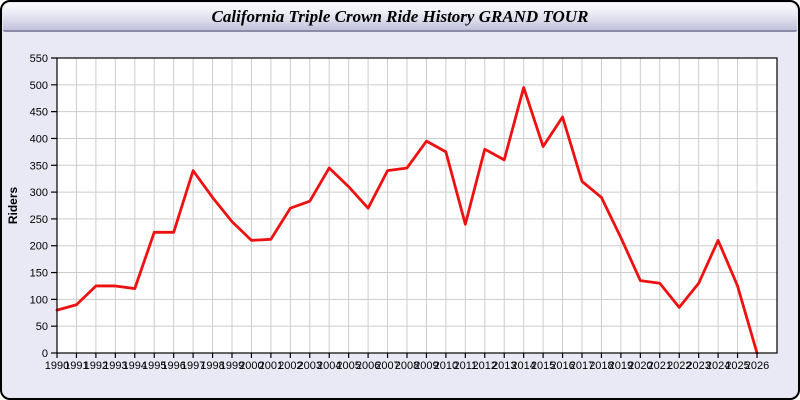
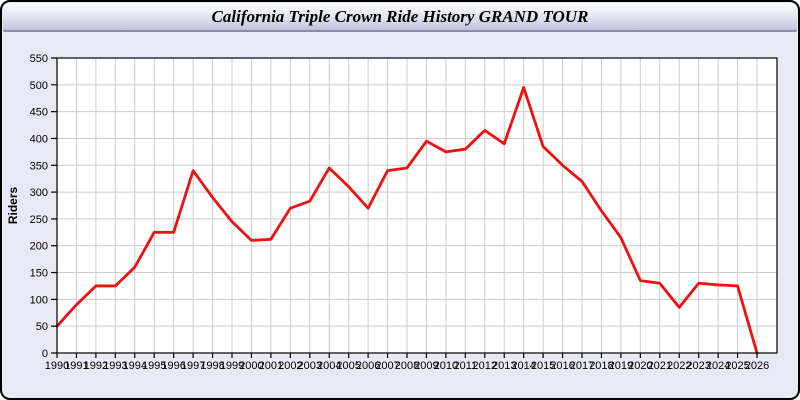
1990: 80 -> 50
1994: 120 -> 160
2011: 240 -> 380
2012: 380 -> 420
2013: 360 -> 390
2016: 440 -> 350
2018: 290 -> 260
2024: 210 -> 130
